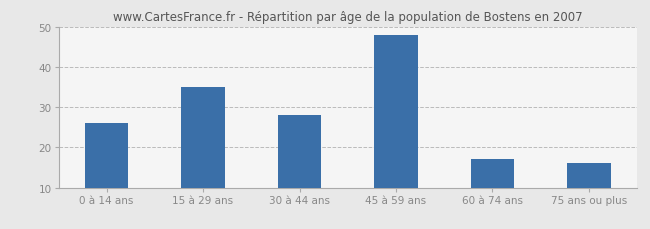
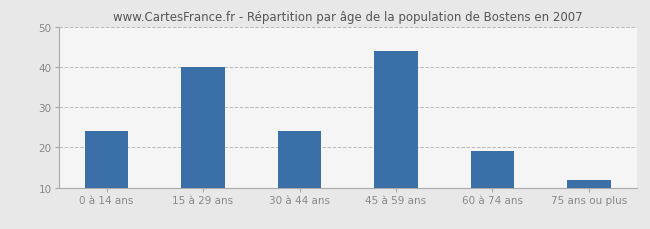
0 à 14 ans: 26 -> 24
15 à 29 ans: 35 -> 40
30 à 44 ans: 28 -> 24
45 à 59 ans: 48 -> 44
60 à 74 ans: 17 -> 19
75 ans ou plus: 16 -> 12
